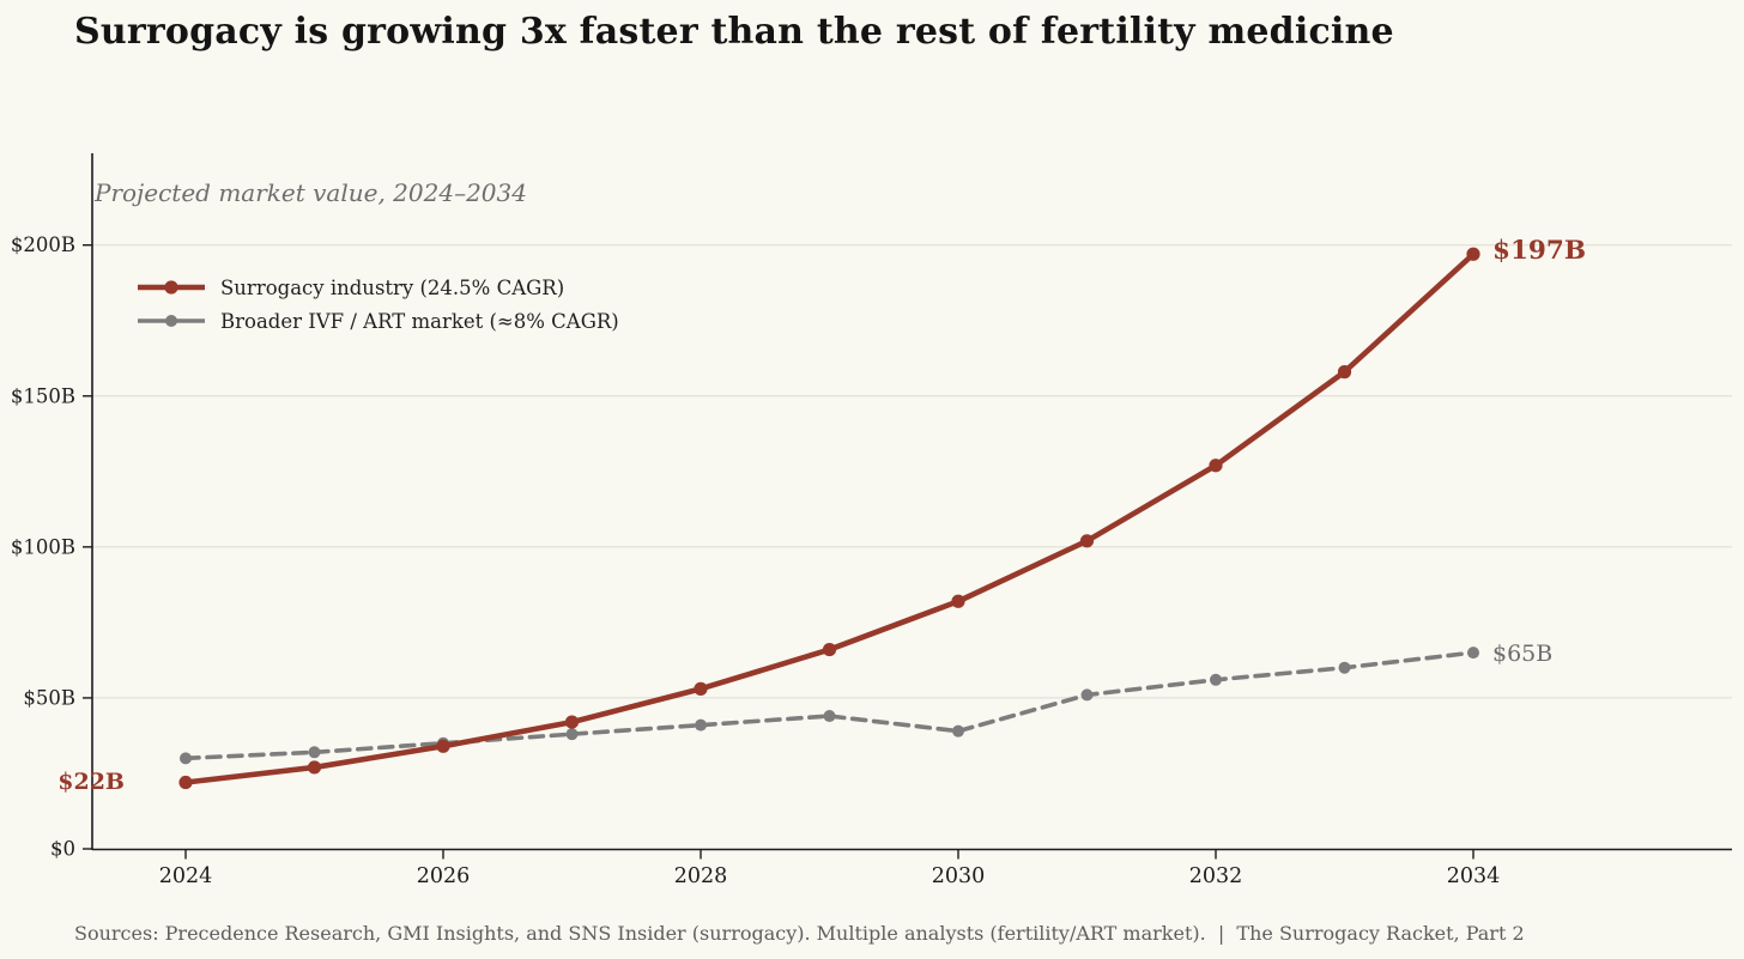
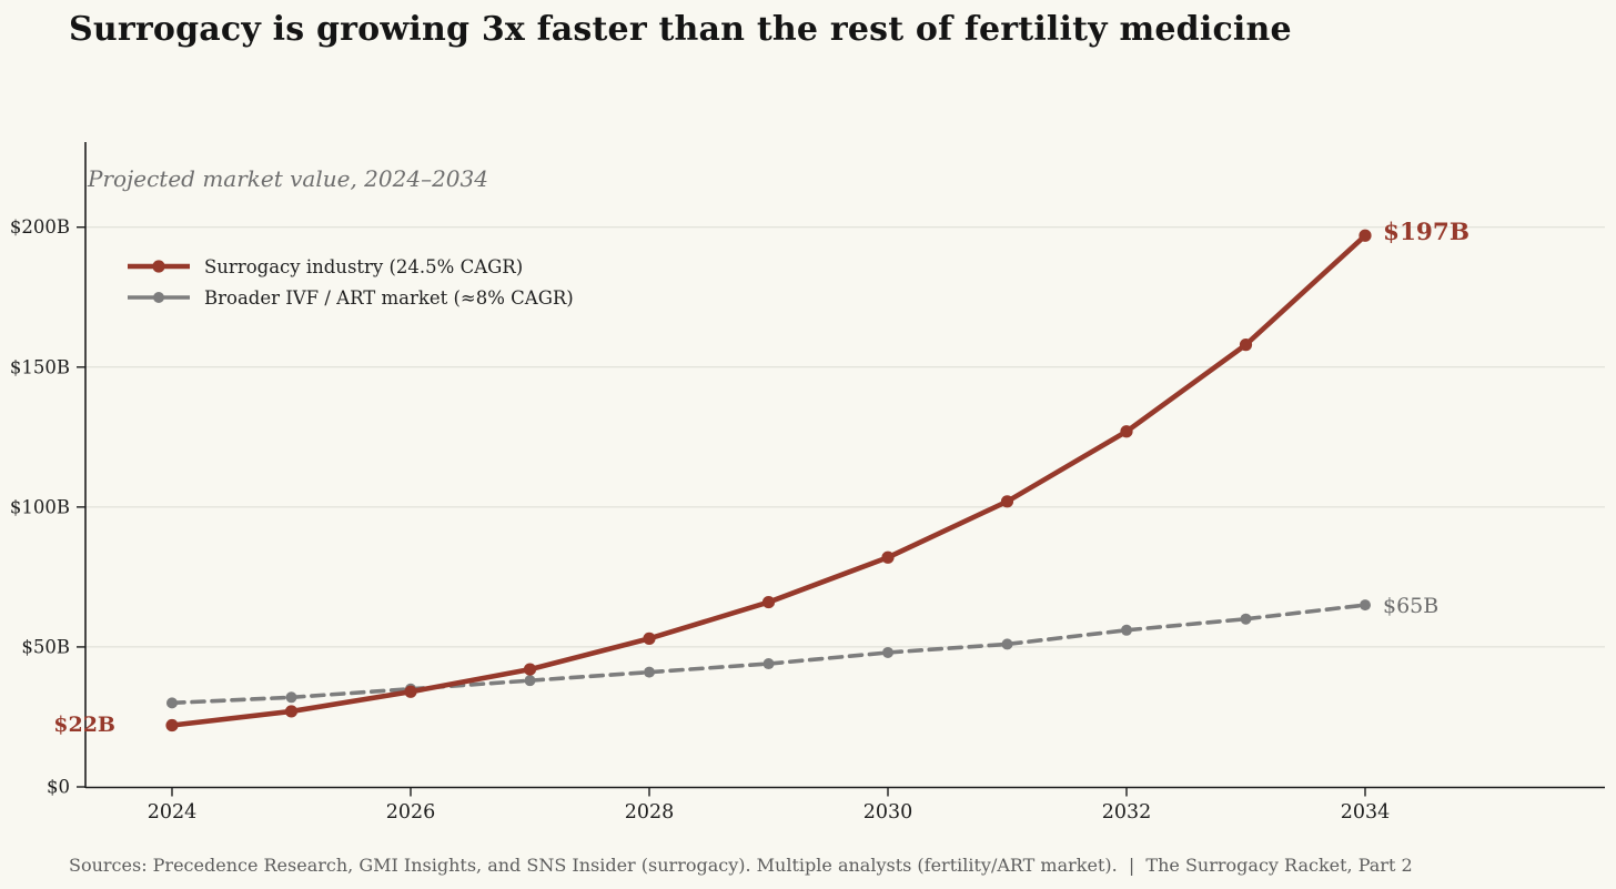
Broader IVF / ART market (≈8% CAGR)/2030: $39B -> $48B
